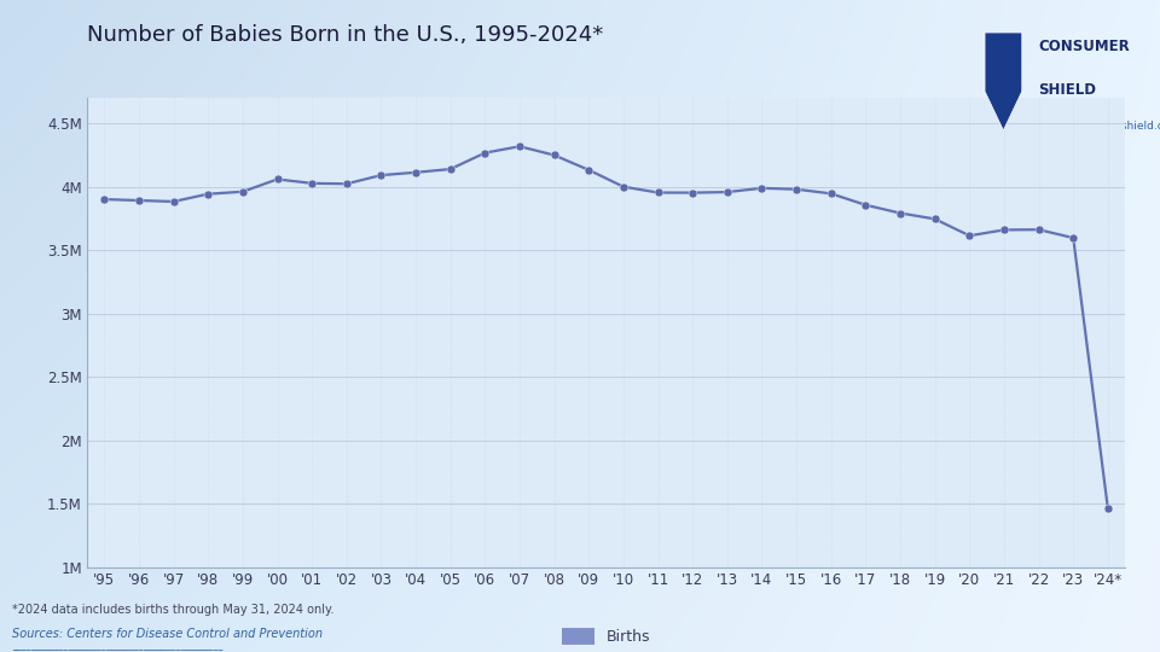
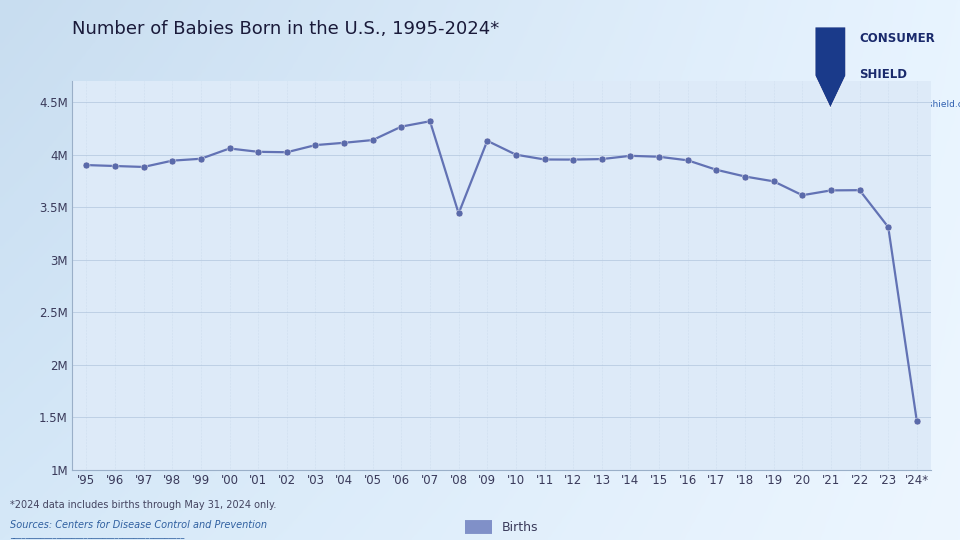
'08: 4.25M -> 3.44M
'23: 3.60M -> 3.31M
